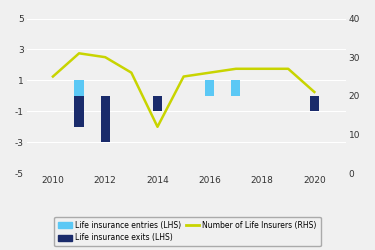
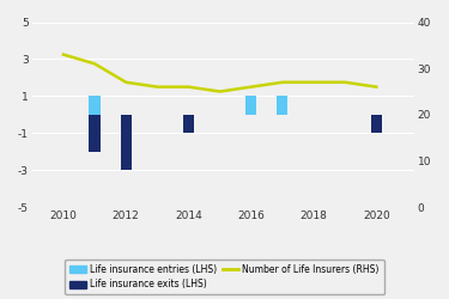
Number of Life Insurers (RHS)/2010: 25 -> 33
Number of Life Insurers (RHS)/2012: 30 -> 27
Number of Life Insurers (RHS)/2014: 12 -> 26
Number of Life Insurers (RHS)/2020: 21 -> 26
